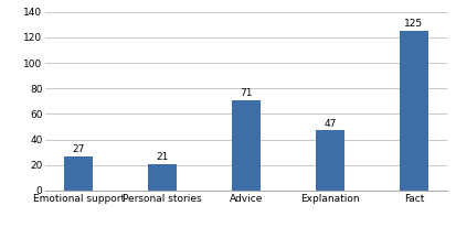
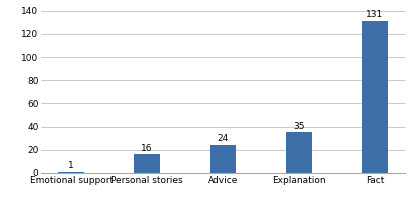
Emotional support: 27 -> 1
Personal stories: 21 -> 16
Advice: 71 -> 24
Explanation: 47 -> 35
Fact: 125 -> 131
